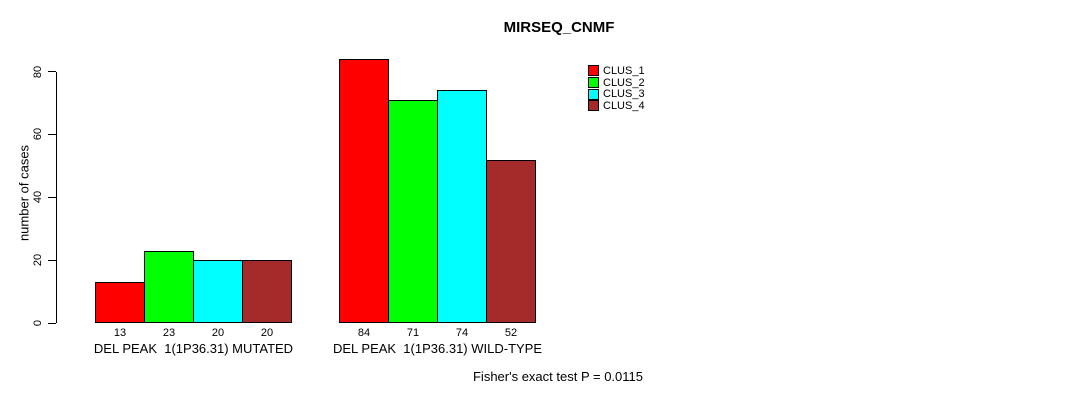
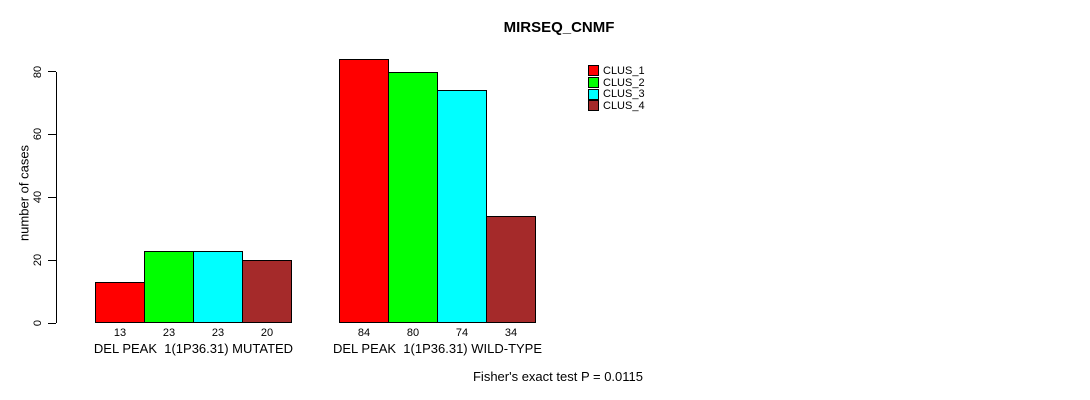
CLUS_3/DEL PEAK 1(1P36.31) MUTATED: 20 -> 23
CLUS_2/DEL PEAK 1(1P36.31) WILD-TYPE: 71 -> 80
CLUS_4/DEL PEAK 1(1P36.31) WILD-TYPE: 52 -> 34
